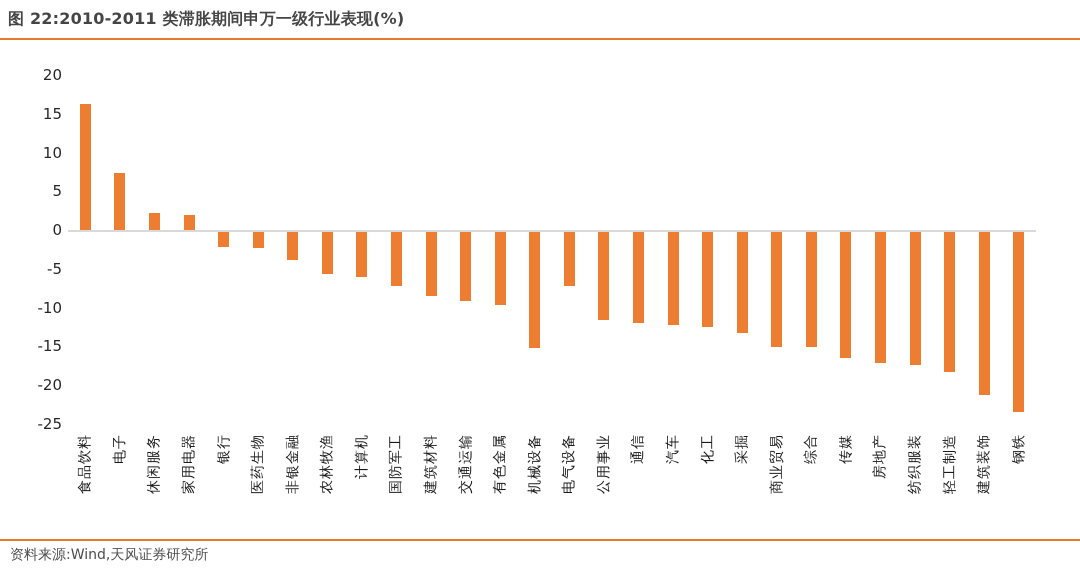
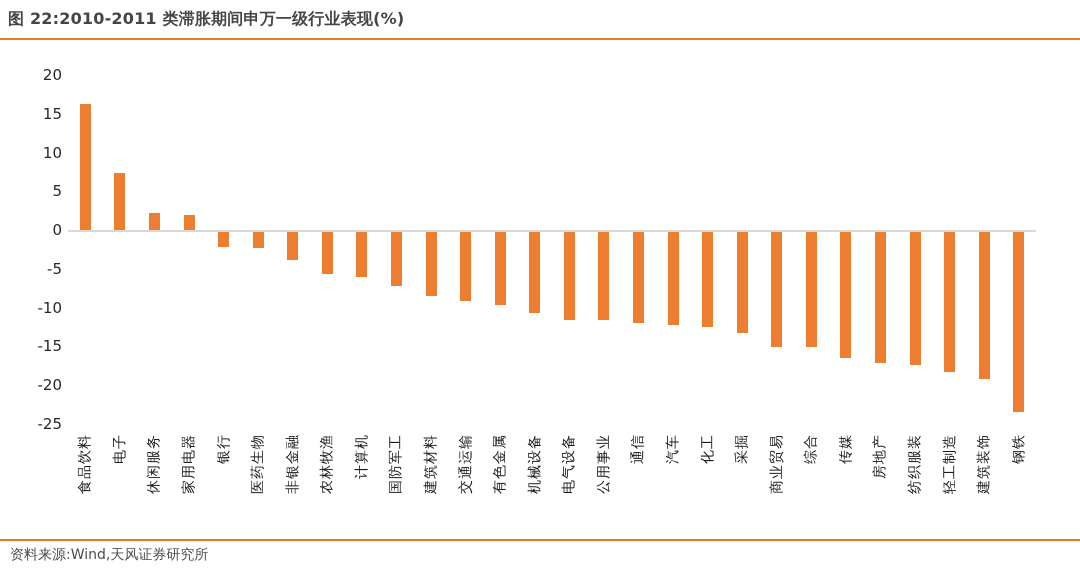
机械设备: -15 -> -10
电气设备: -7 -> -11
建筑装饰: -21 -> -19
